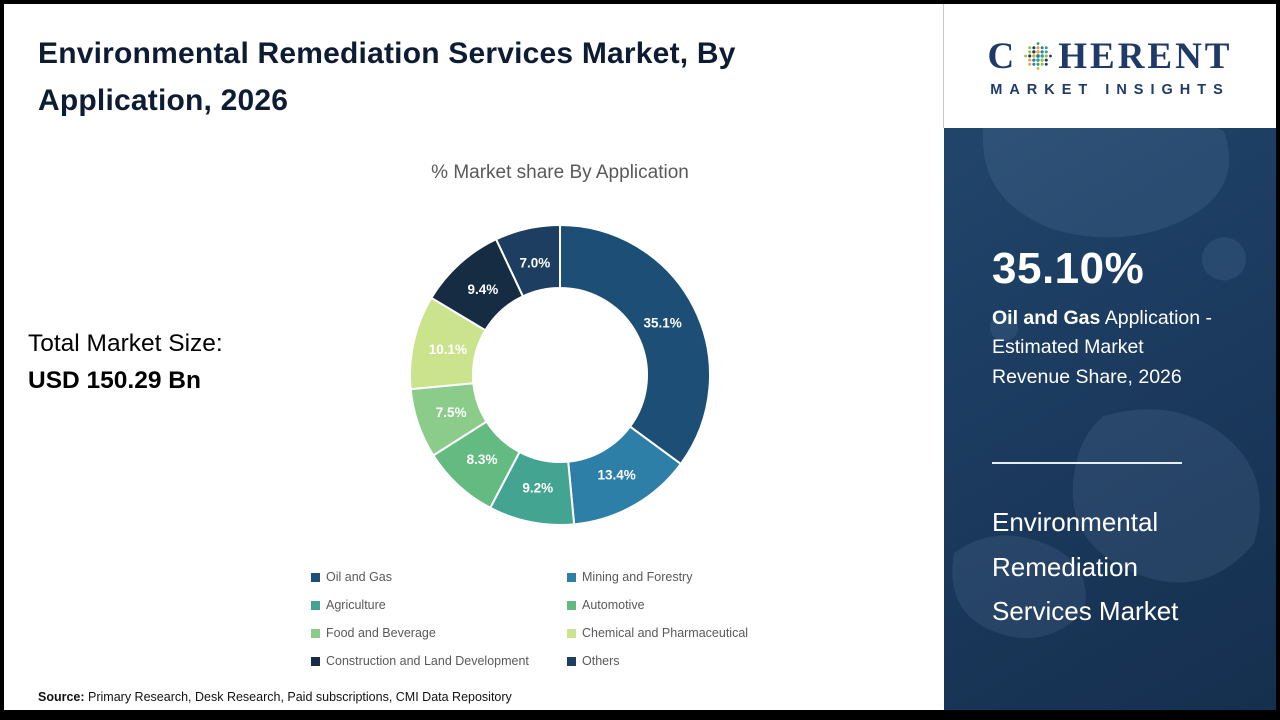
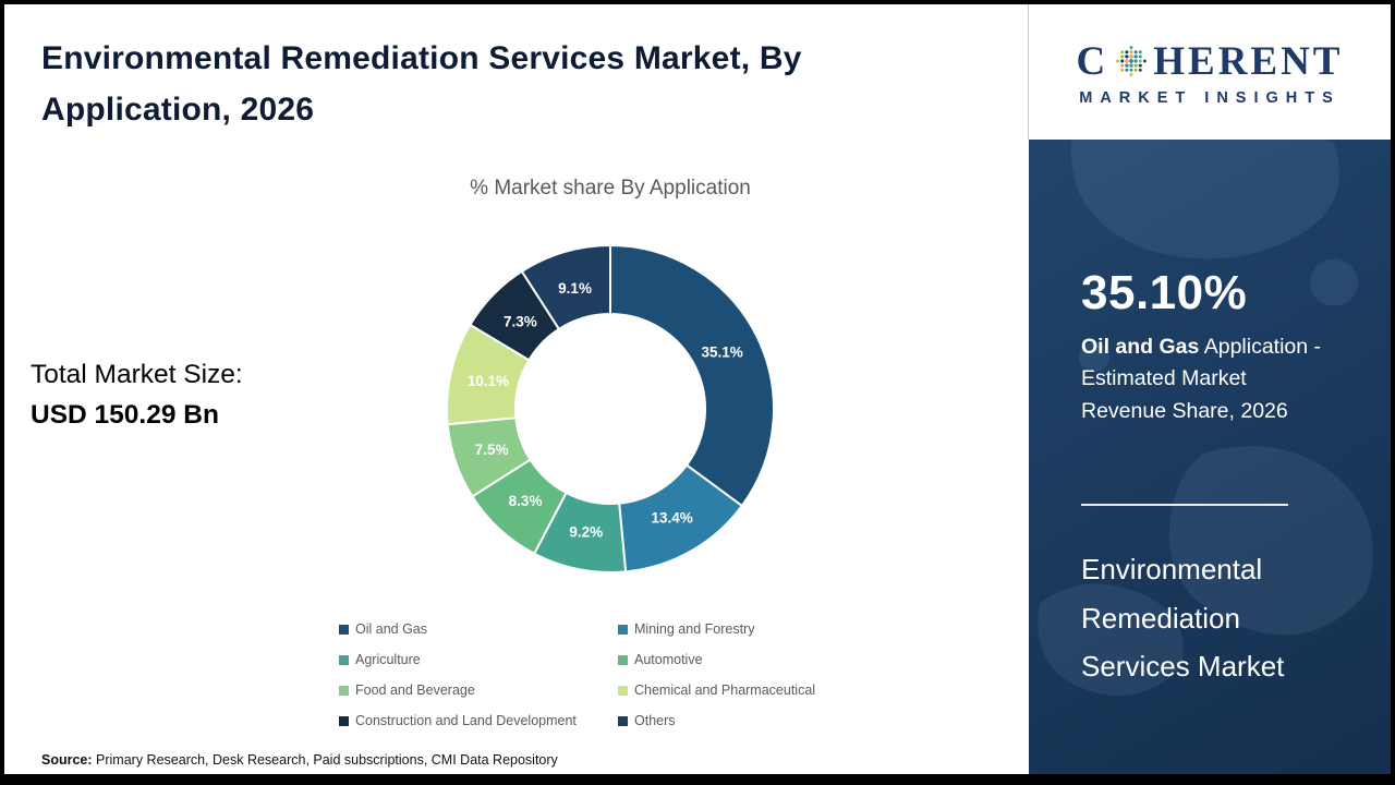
Construction and Land Development: 9.4% -> 7.3%
Others: 7.0% -> 9.1%
